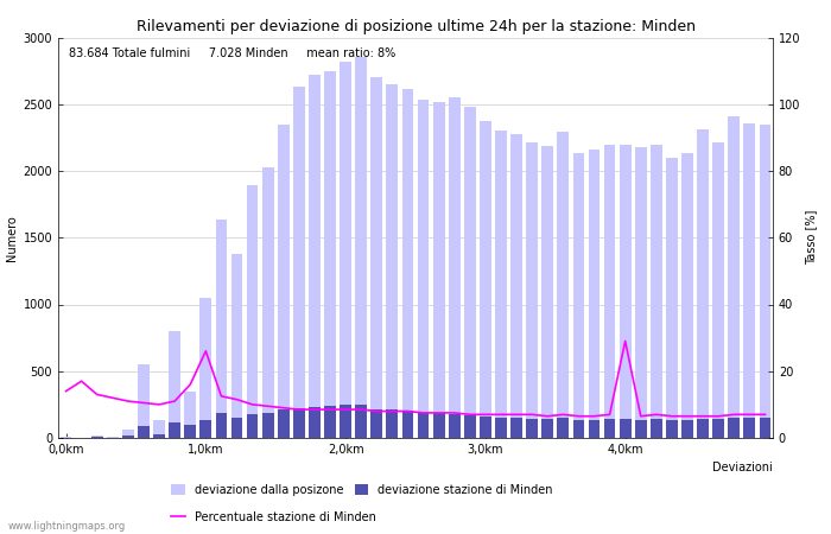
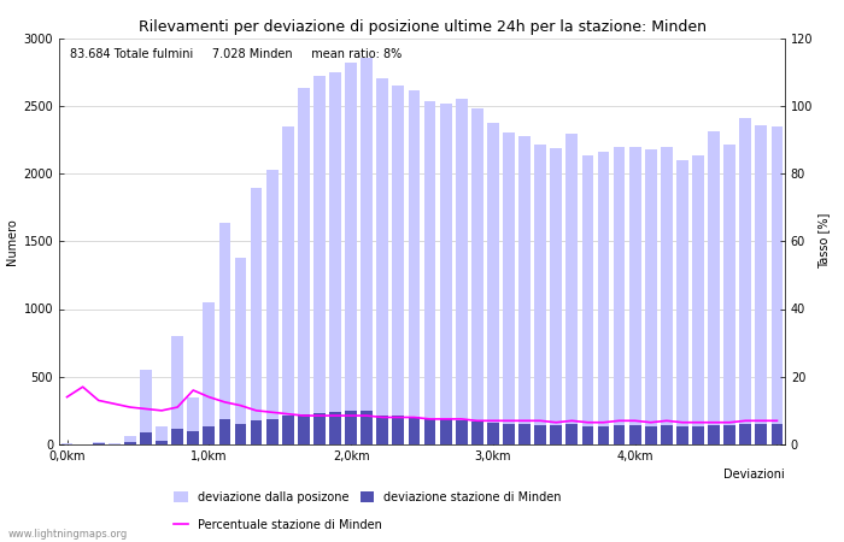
Percentuale stazione di Minden/1,0km: 26.0 -> 14.0
Percentuale stazione di Minden/4,0km: 29.0 -> 7.0
